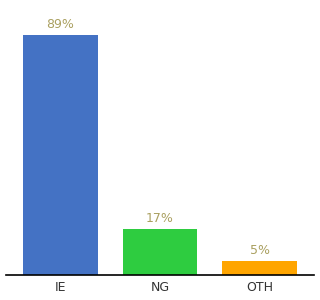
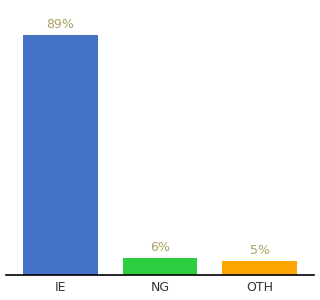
NG: 17% -> 6%
